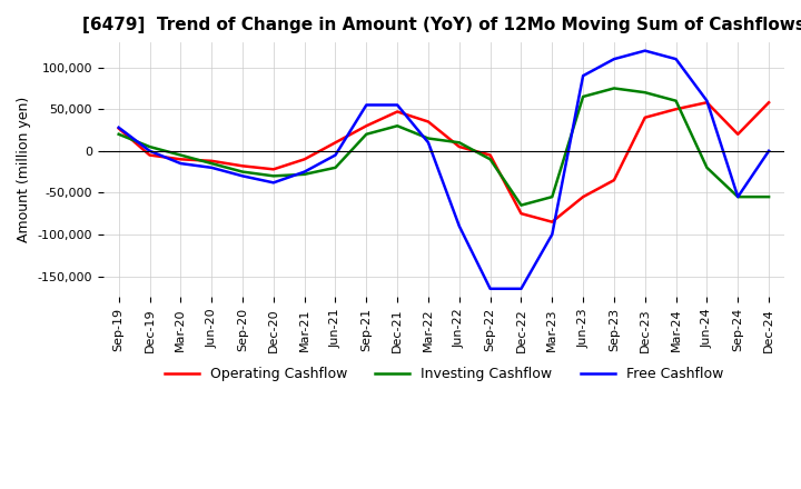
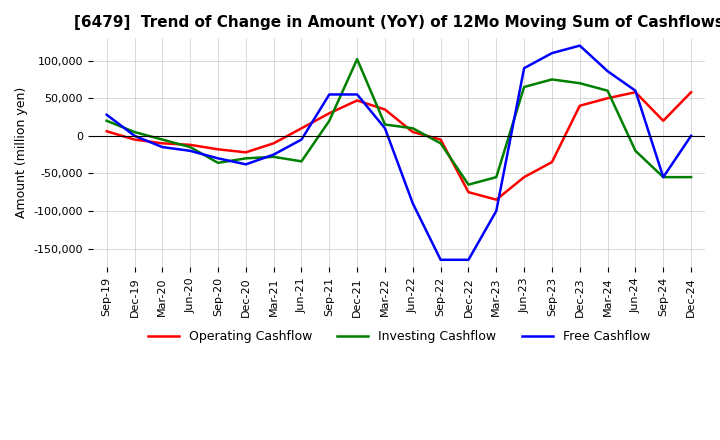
Operating Cashflow/Sep-19: 27,000 -> 6,000
Investing Cashflow/Sep-20: -25,000 -> -36,000
Investing Cashflow/Jun-21: -20,000 -> -34,000
Investing Cashflow/Dec-21: 30,000 -> 102,000
Free Cashflow/Mar-24: 110,000 -> 86,000
